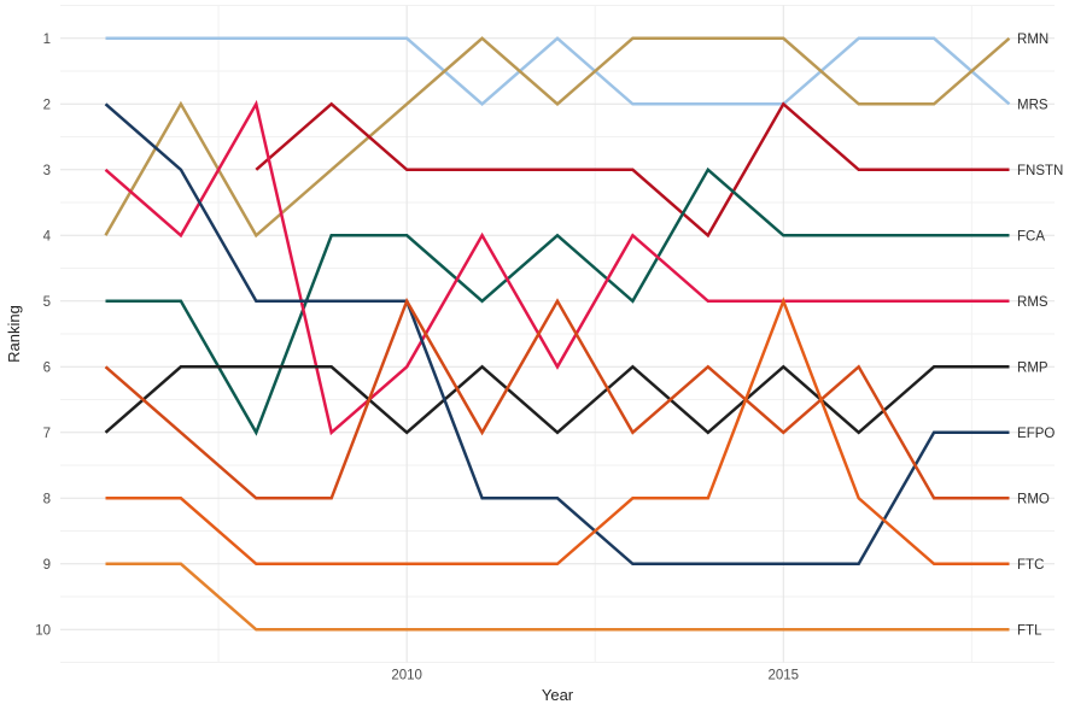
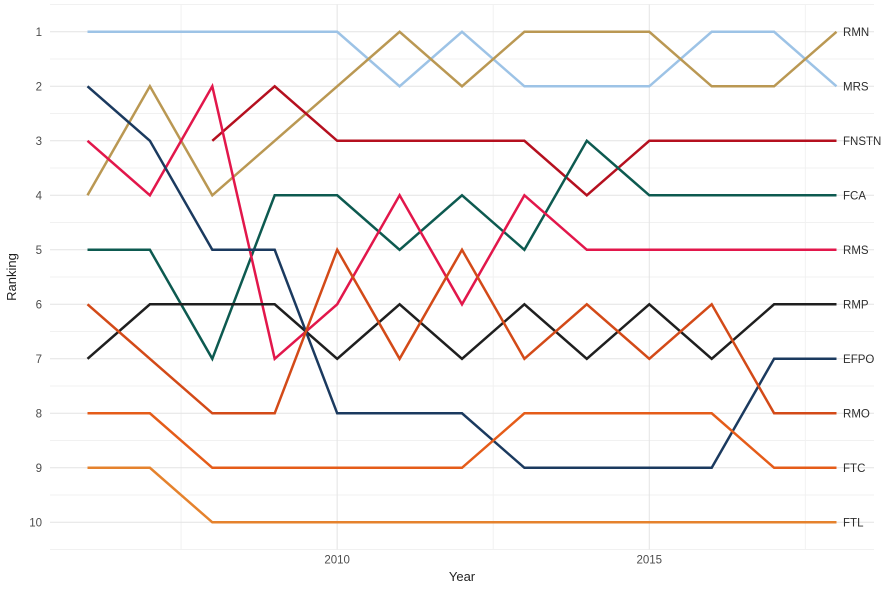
EFPO/2010: 5 -> 8
FNSTN/2015: 2 -> 3
FTC/2015: 5 -> 8
